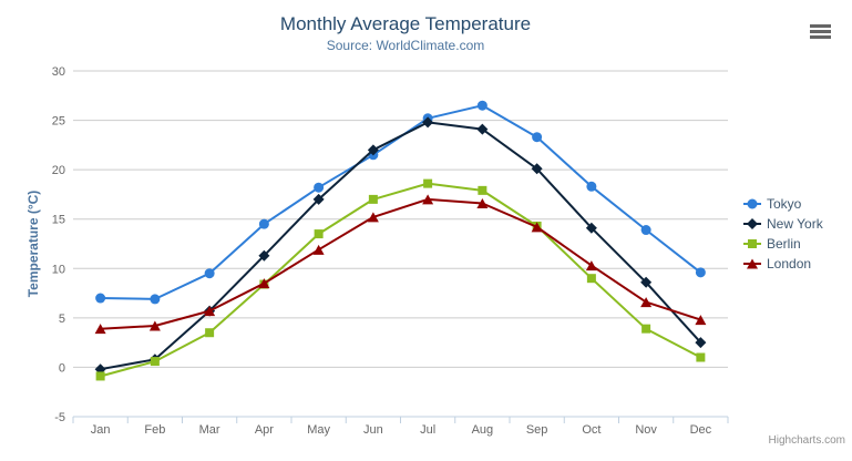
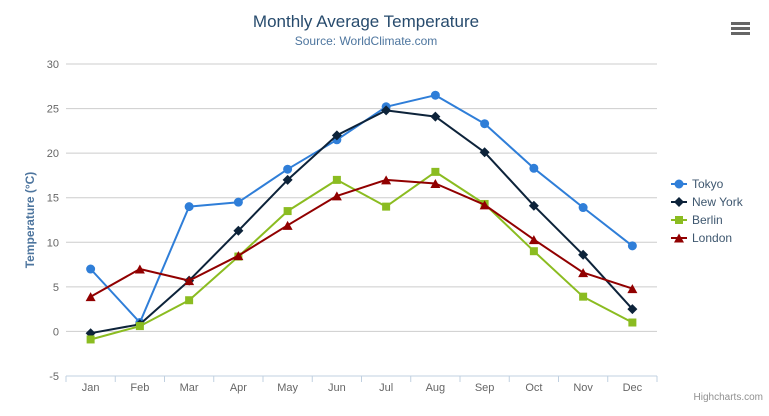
Tokyo/Feb: 7 -> 1
London/Feb: 4 -> 7
Tokyo/Mar: 10 -> 14
Berlin/Jul: 19 -> 14
